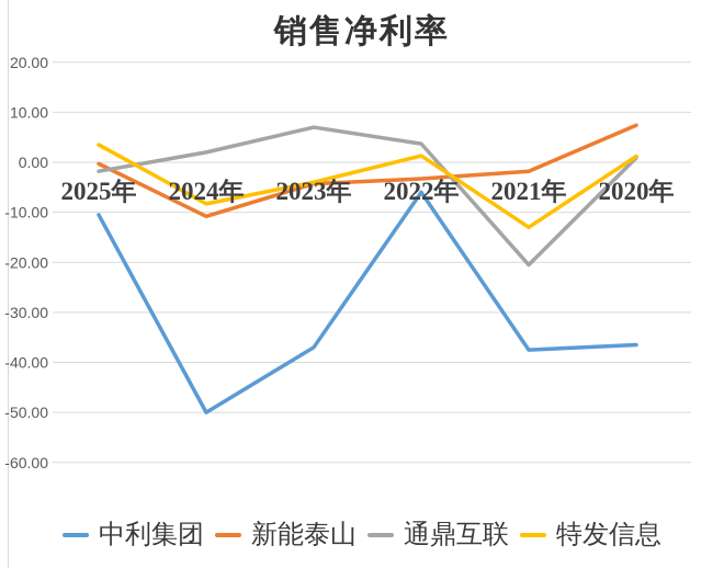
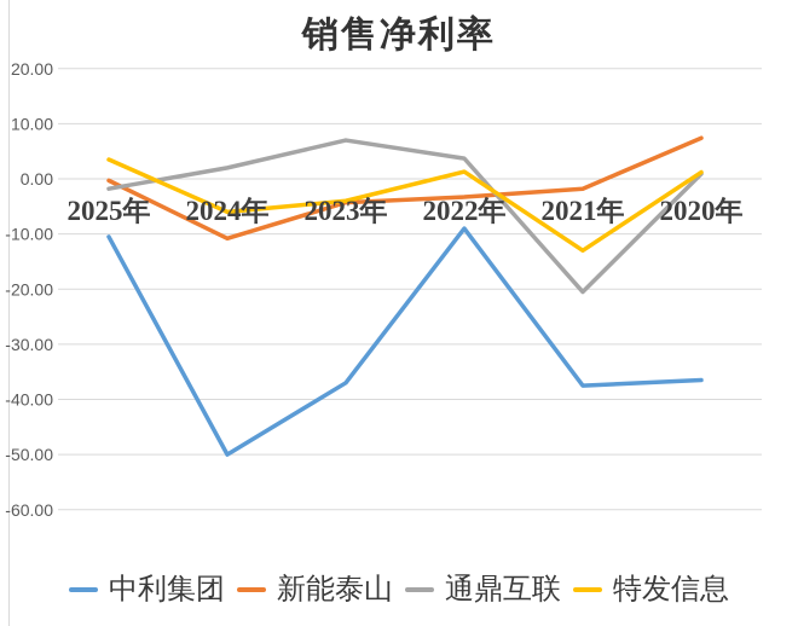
特发信息/2024年: -8 -> -6
中利集团/2022年: -6 -> -9
